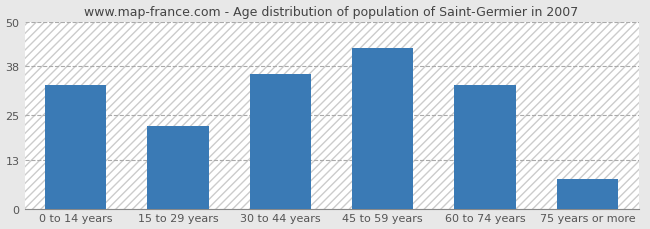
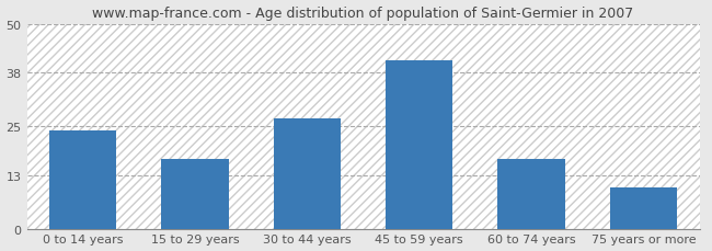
0 to 14 years: 33 -> 24
15 to 29 years: 22 -> 17
30 to 44 years: 36 -> 27
45 to 59 years: 43 -> 41
60 to 74 years: 33 -> 17
75 years or more: 8 -> 10
